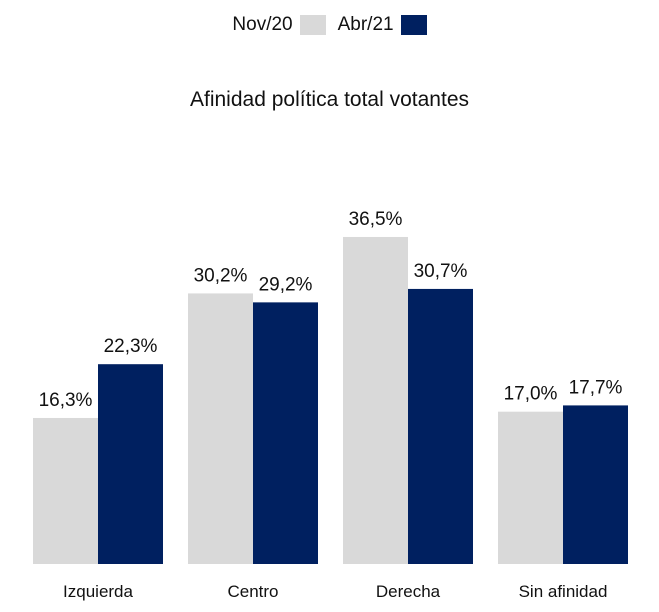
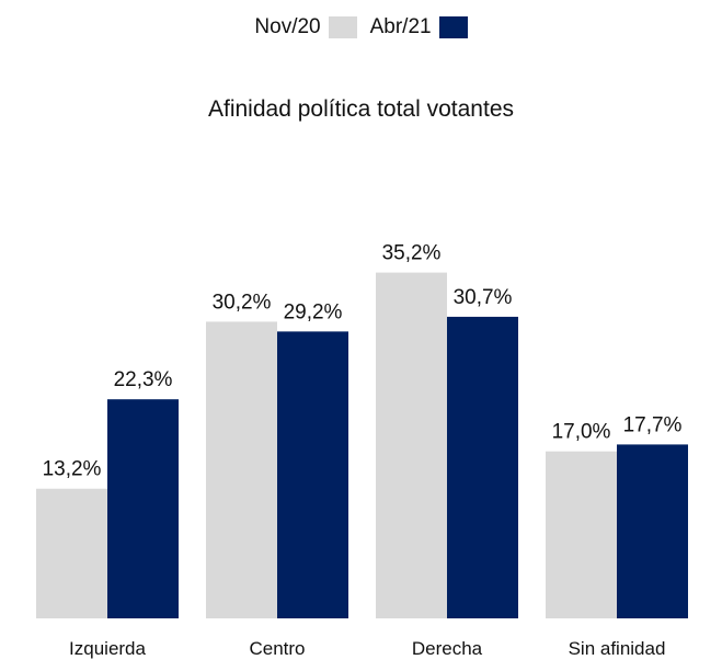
Nov/20/Izquierda: 16,3% -> 13,2%
Nov/20/Derecha: 36,5% -> 35,2%
